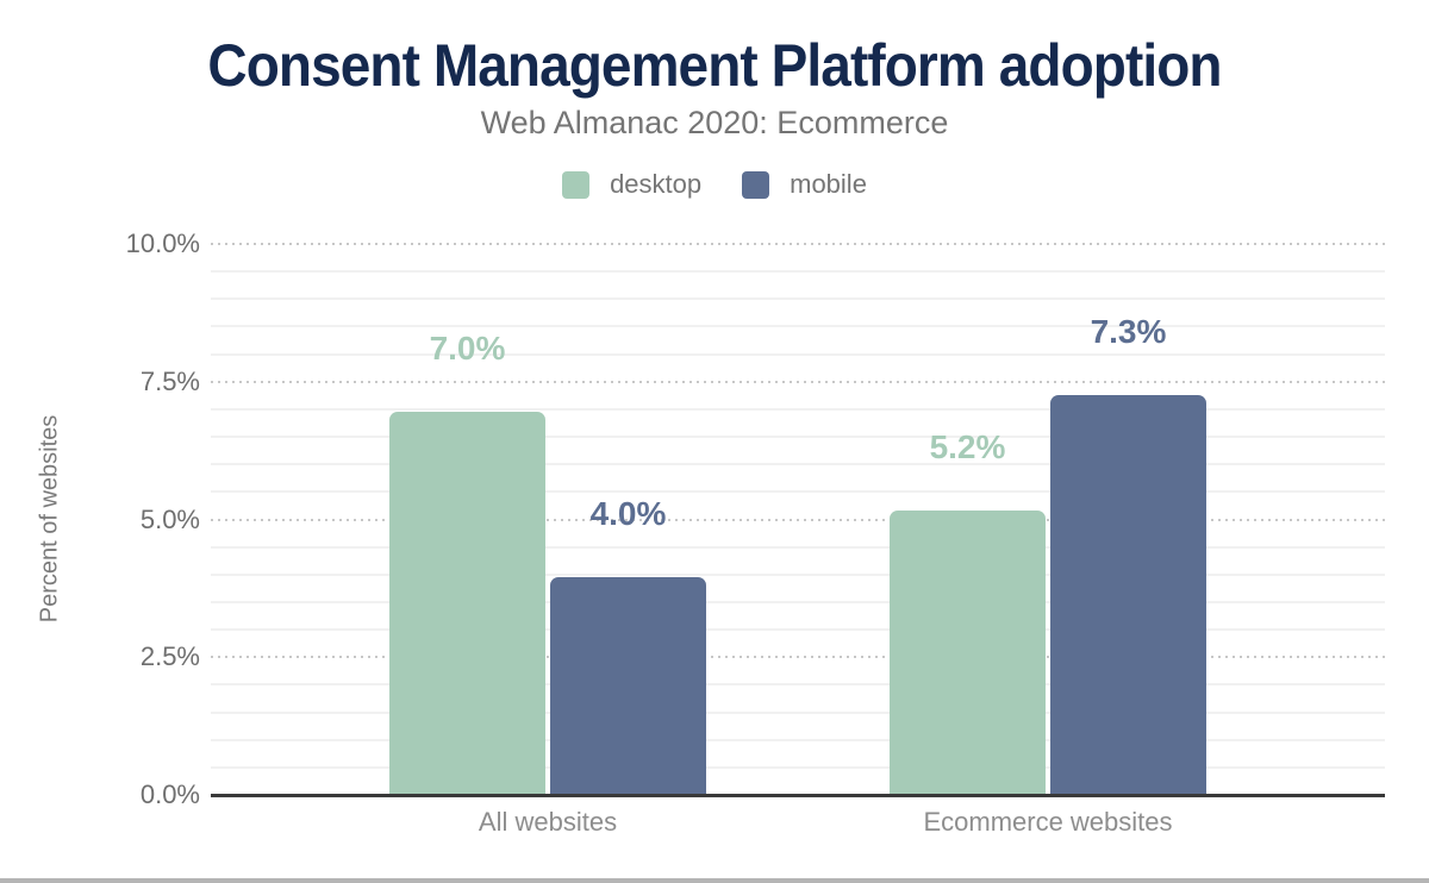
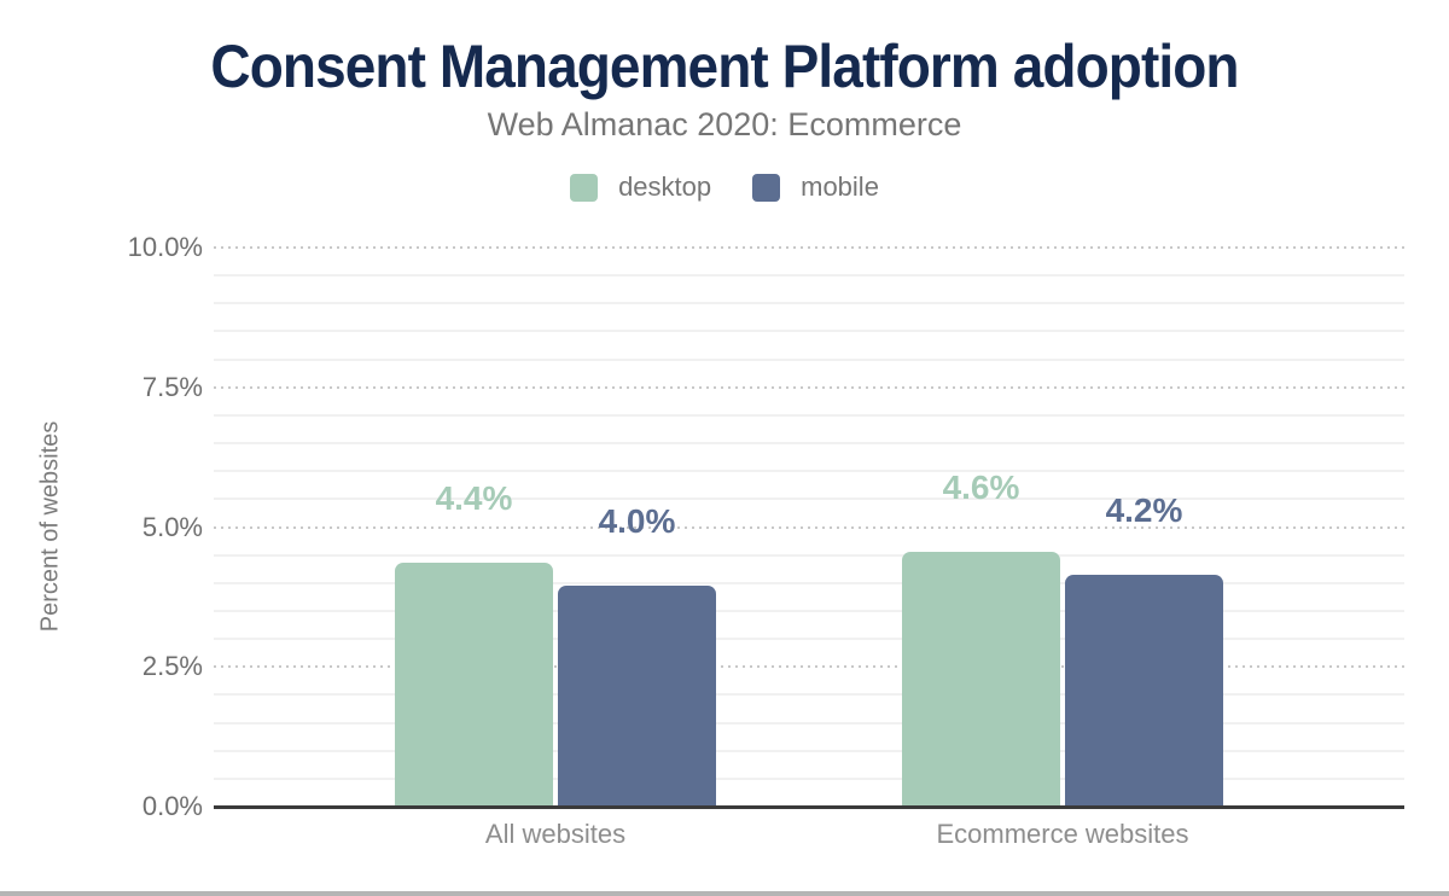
desktop/All websites: 7.0% -> 4.4%
desktop/Ecommerce websites: 5.2% -> 4.6%
mobile/Ecommerce websites: 7.3% -> 4.2%
